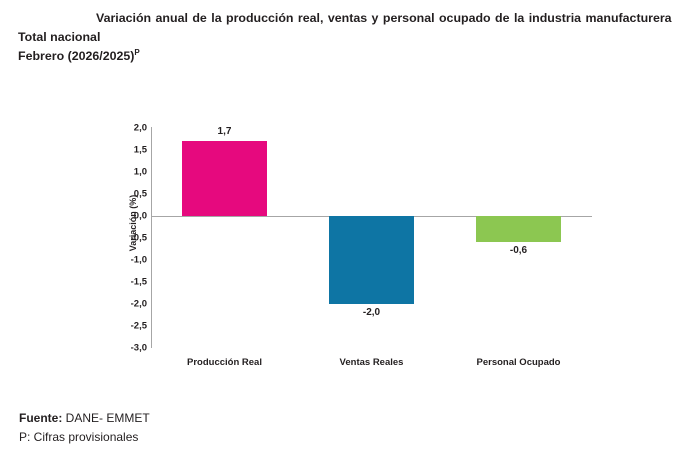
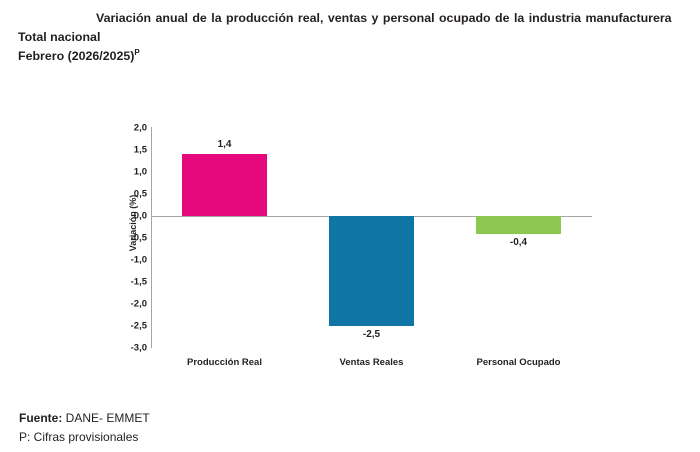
Producción Real: 1,7 -> 1,4
Ventas Reales: -2,0 -> -2,5
Personal Ocupado: -0,6 -> -0,4
